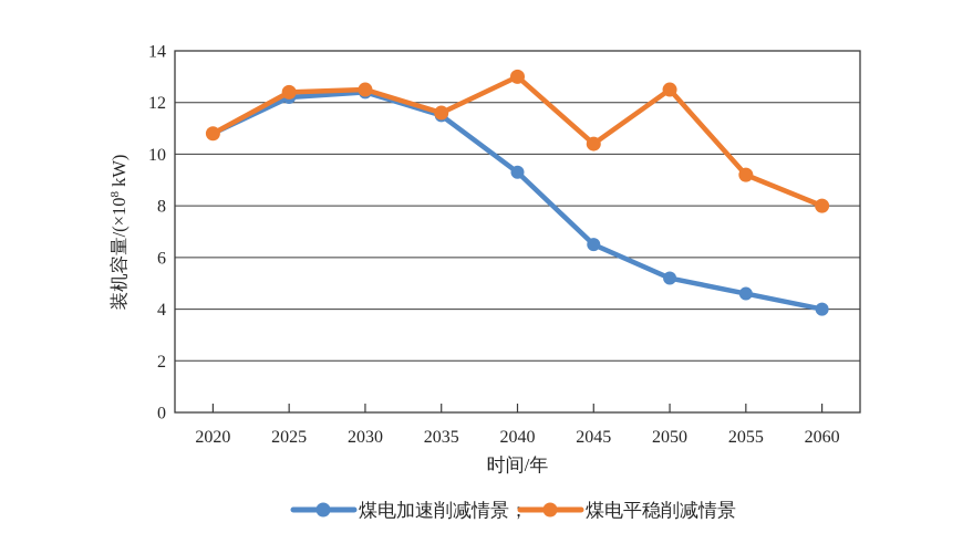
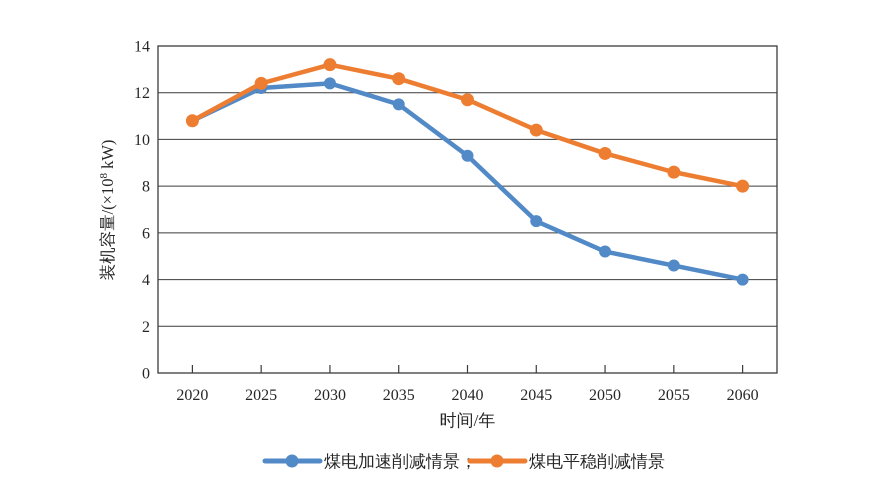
煤电平稳削减情景/2030: 12.5 -> 13.2
煤电平稳削减情景/2035: 11.6 -> 12.6
煤电平稳削减情景/2040: 13.0 -> 11.7
煤电平稳削减情景/2050: 12.5 -> 9.4
煤电平稳削减情景/2055: 9.2 -> 8.6
